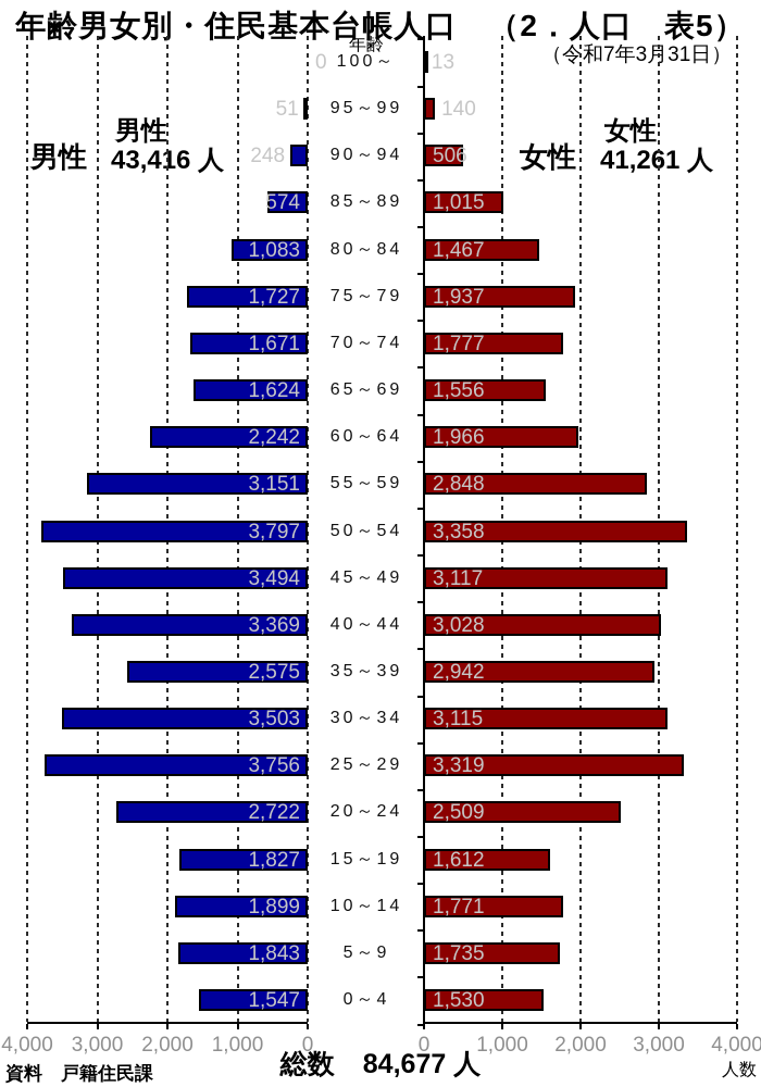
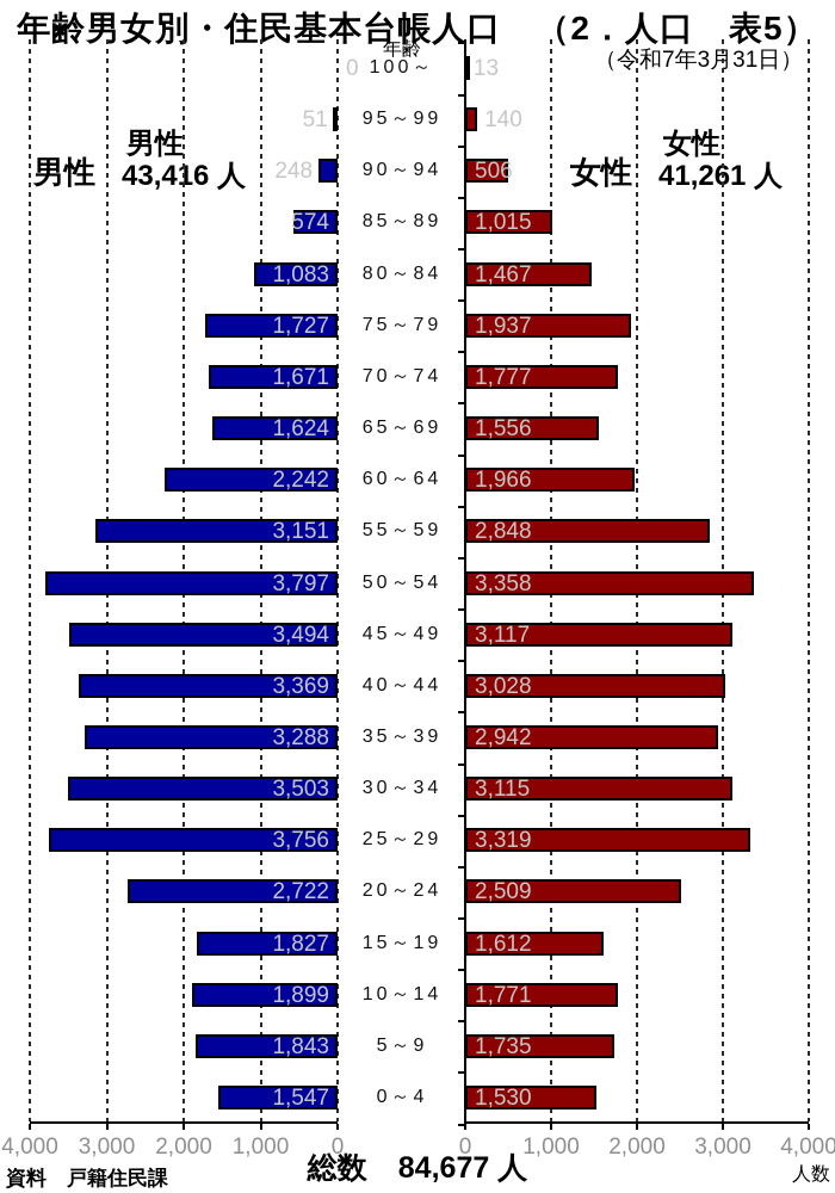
男性/35～39: 2,575 -> 3,288
